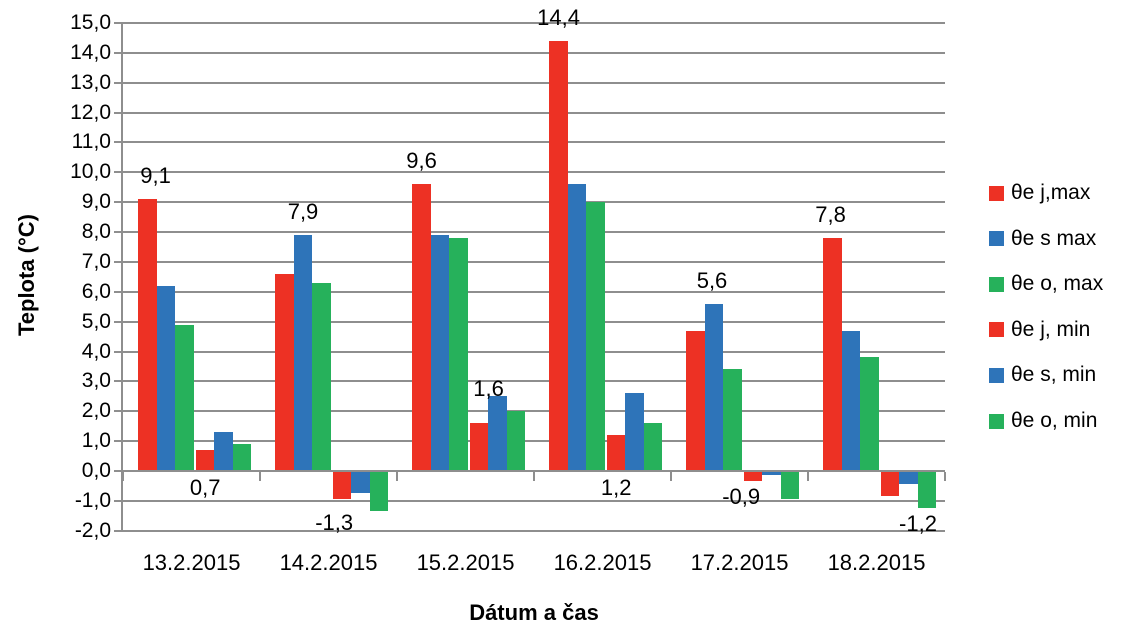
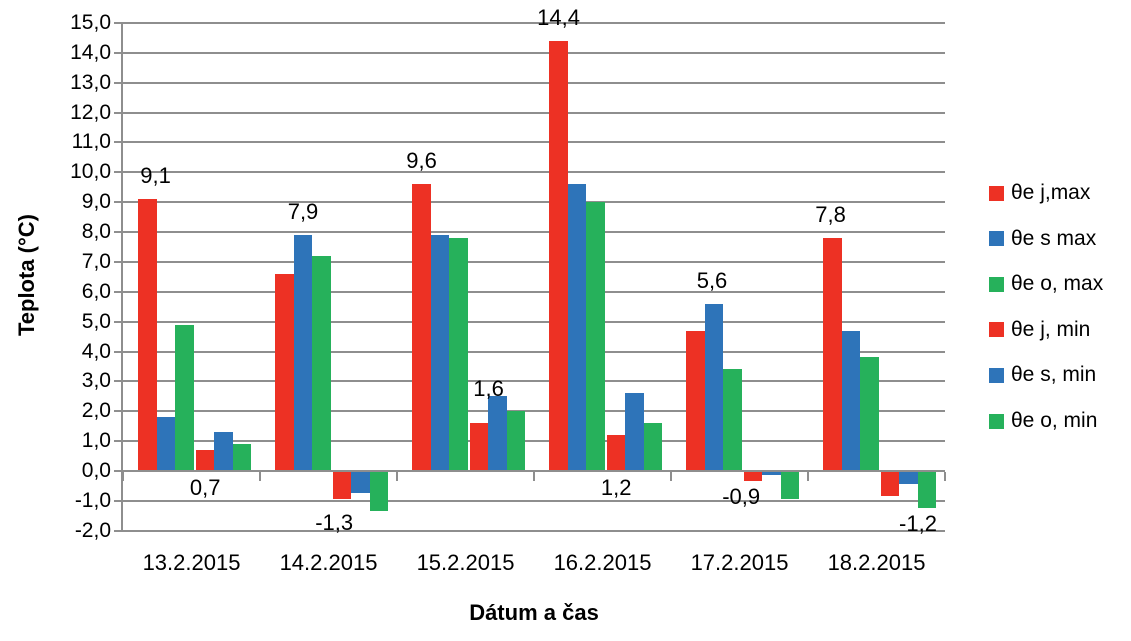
θe s max/13.2.2015: 6,2 -> 1,8
θe o, max/14.2.2015: 6,3 -> 7,2
